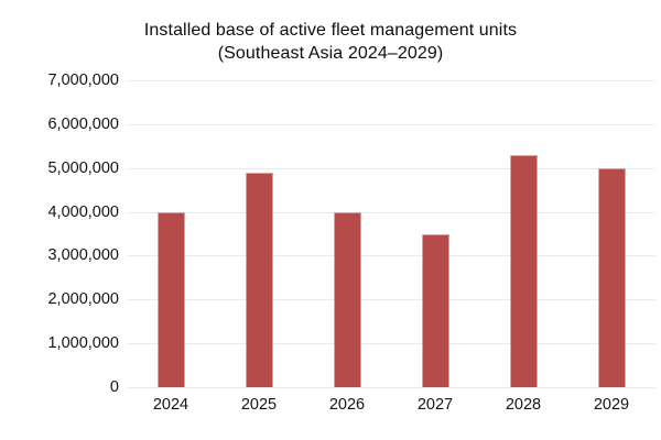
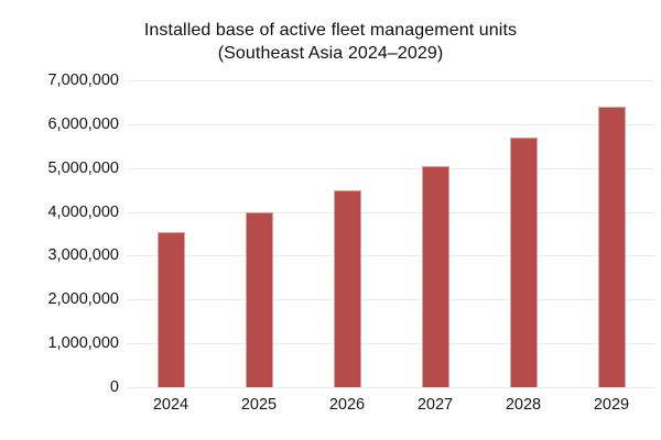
2024: 4000000 -> 3600000
2025: 4900000 -> 4000000
2026: 4000000 -> 4500000
2027: 3500000 -> 5000000
2028: 5300000 -> 5700000
2029: 5000000 -> 6400000
